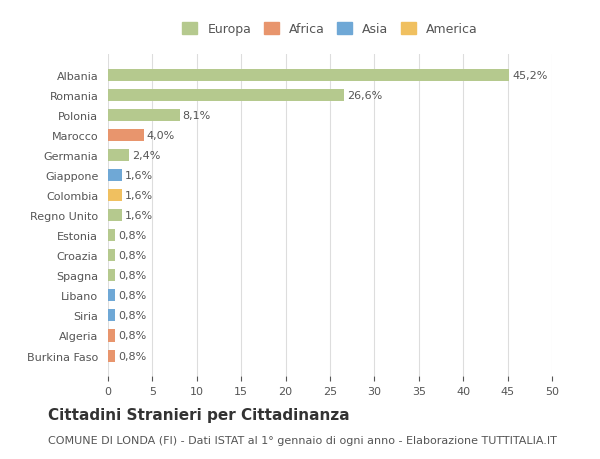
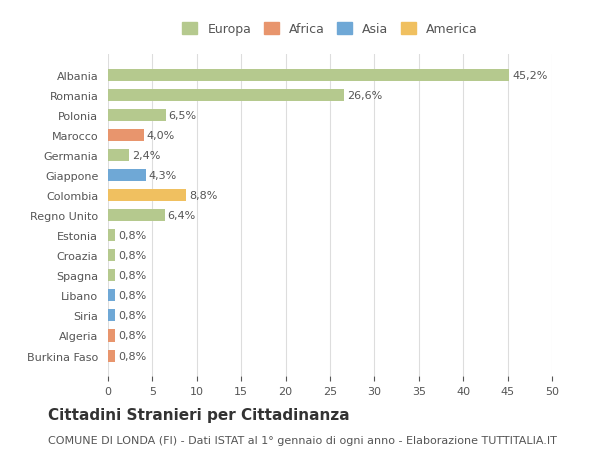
Polonia: 8,1% -> 6,5%
Giappone: 1,6% -> 4,3%
Colombia: 1,6% -> 8,8%
Regno Unito: 1,6% -> 6,4%
